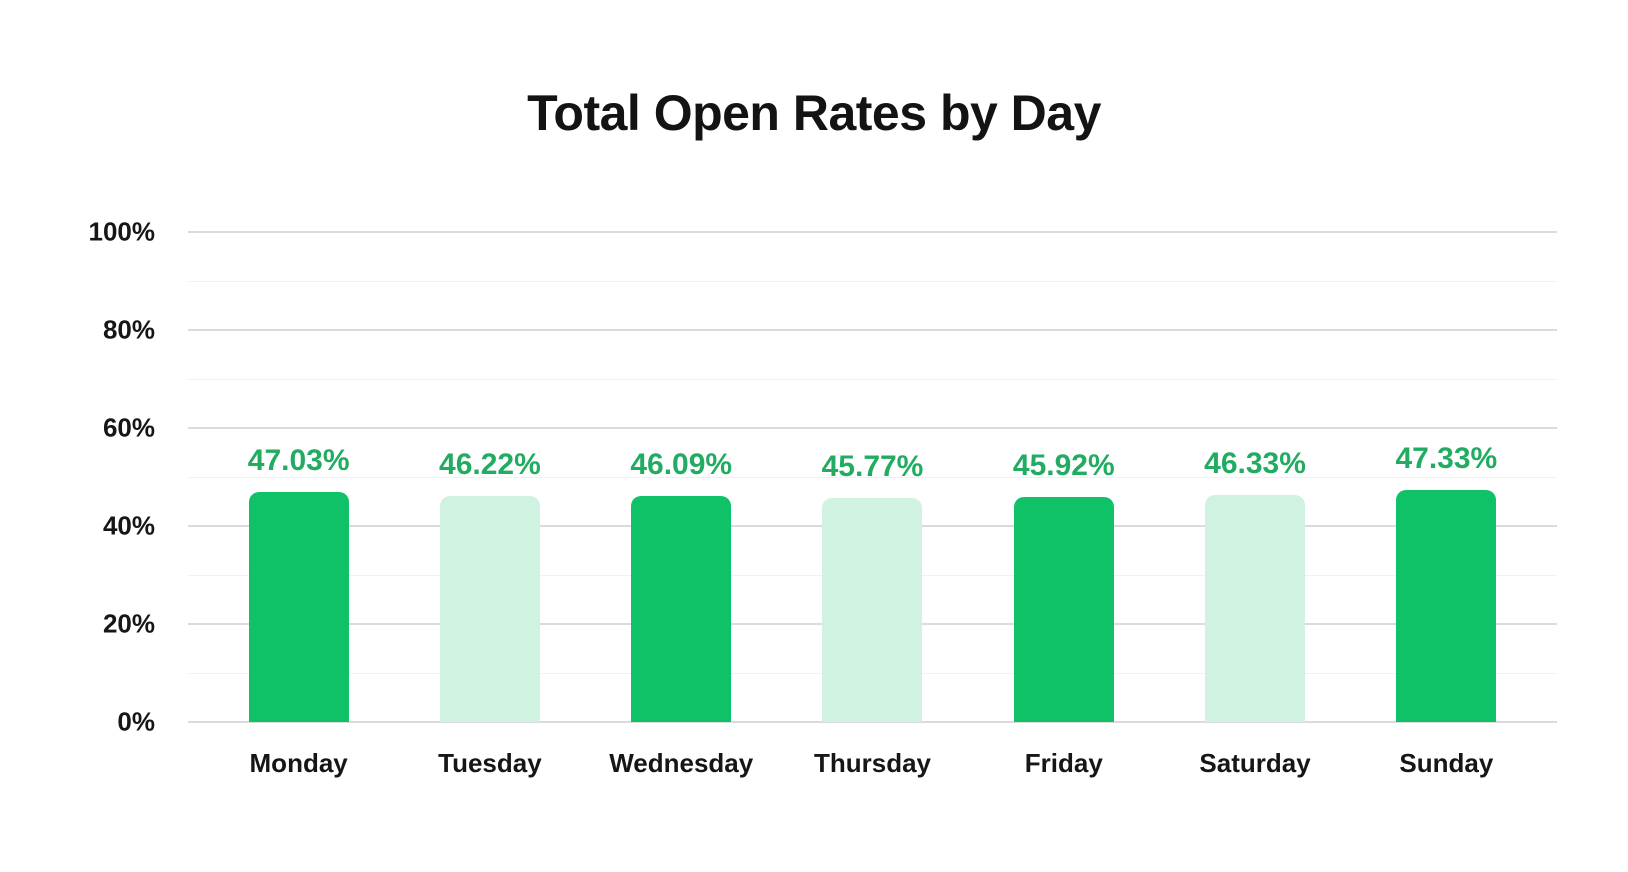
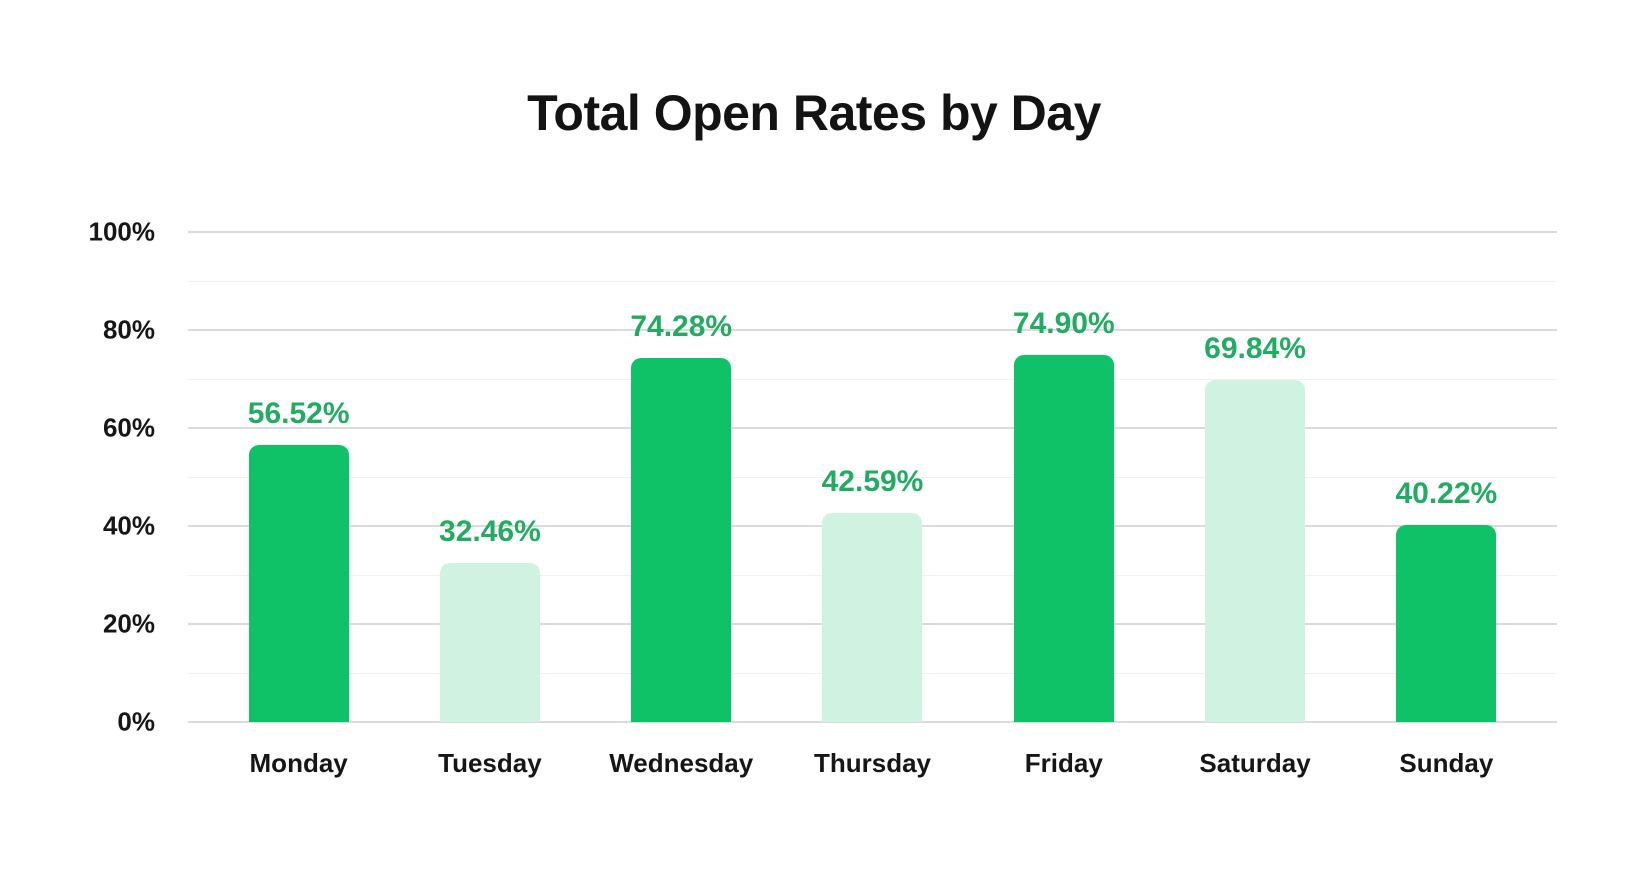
Monday: 47.03% -> 56.52%
Tuesday: 46.22% -> 32.46%
Wednesday: 46.09% -> 74.28%
Thursday: 45.77% -> 42.59%
Friday: 45.92% -> 74.90%
Saturday: 46.33% -> 69.84%
Sunday: 47.33% -> 40.22%
